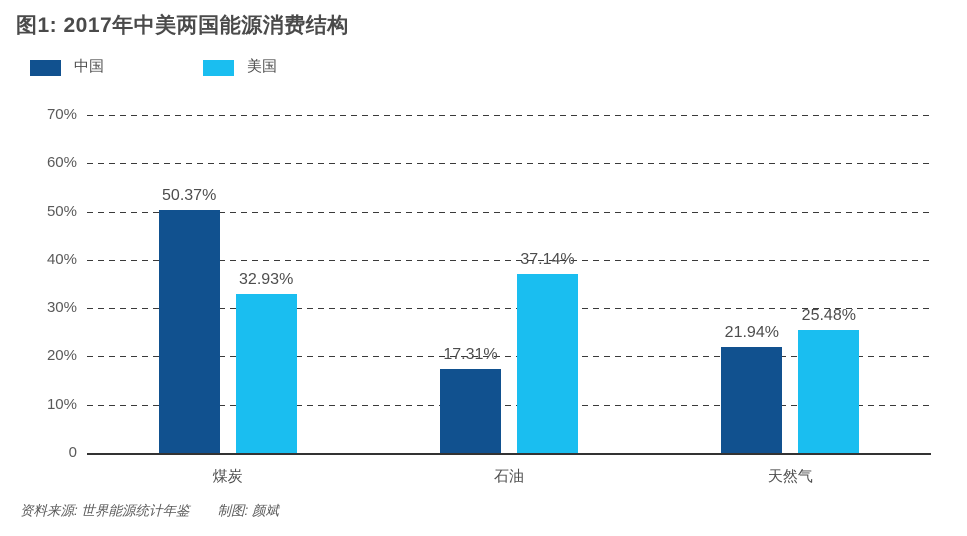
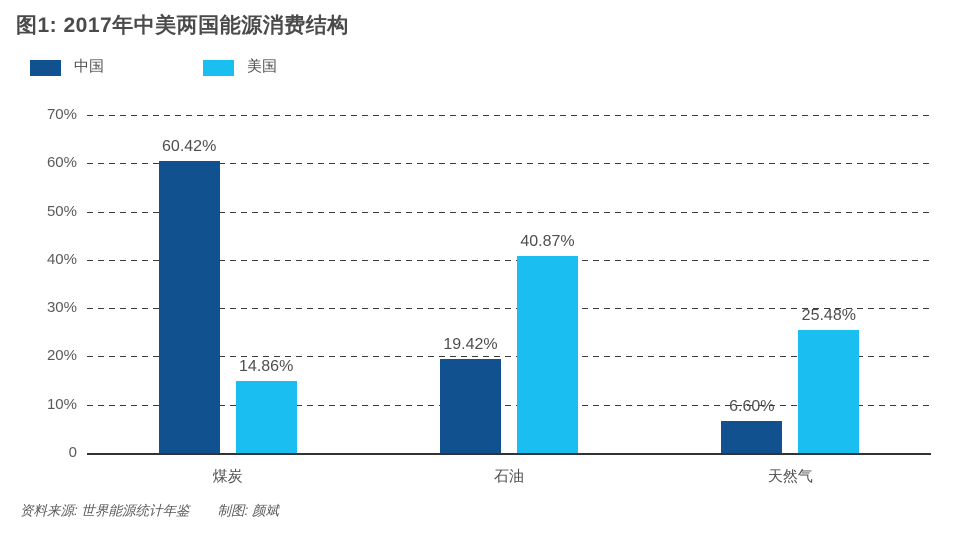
中国/煤炭: 50.37% -> 60.42%
美国/煤炭: 32.93% -> 14.86%
中国/石油: 17.31% -> 19.42%
美国/石油: 37.14% -> 40.87%
中国/天然气: 21.94% -> 6.60%
